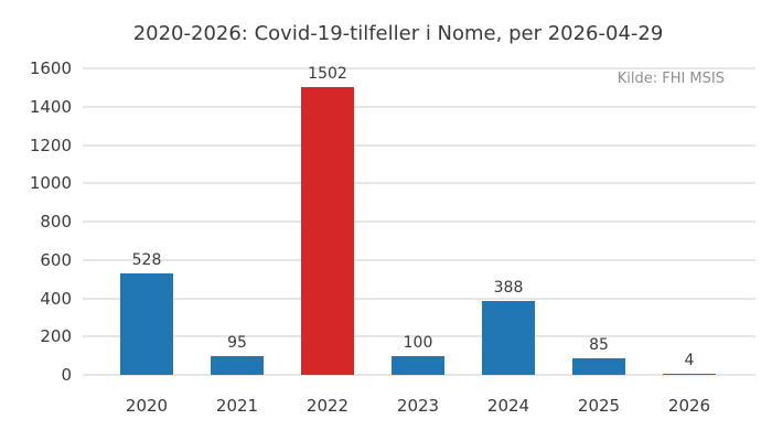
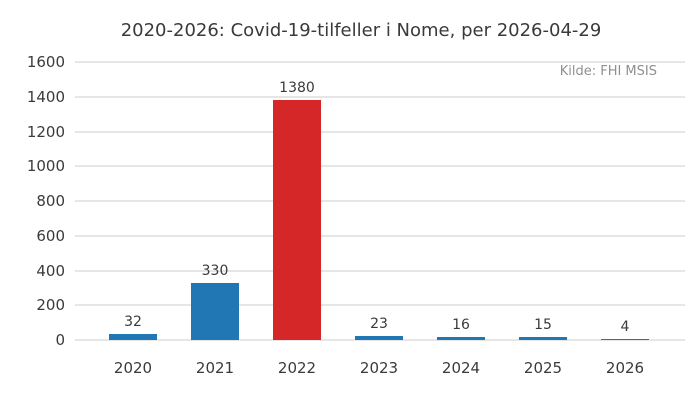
2020: 528 -> 32
2021: 95 -> 330
2022: 1502 -> 1380
2023: 100 -> 23
2024: 388 -> 16
2025: 85 -> 15
